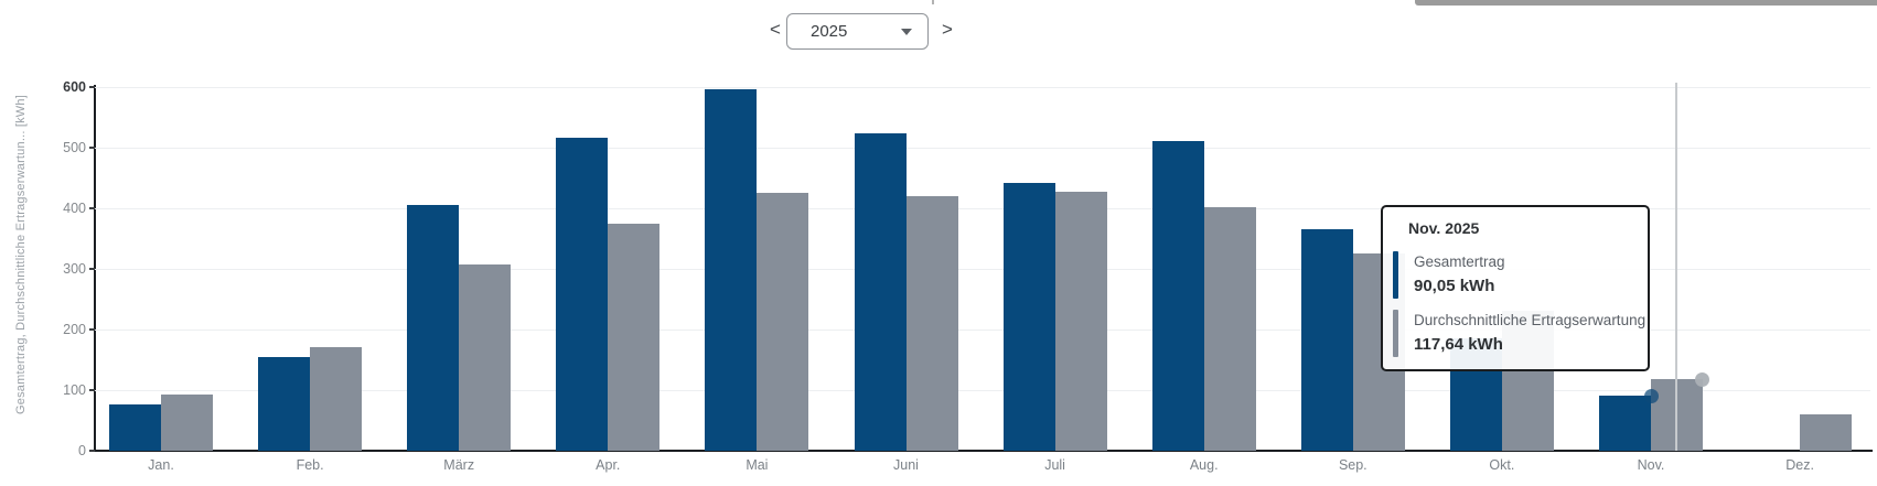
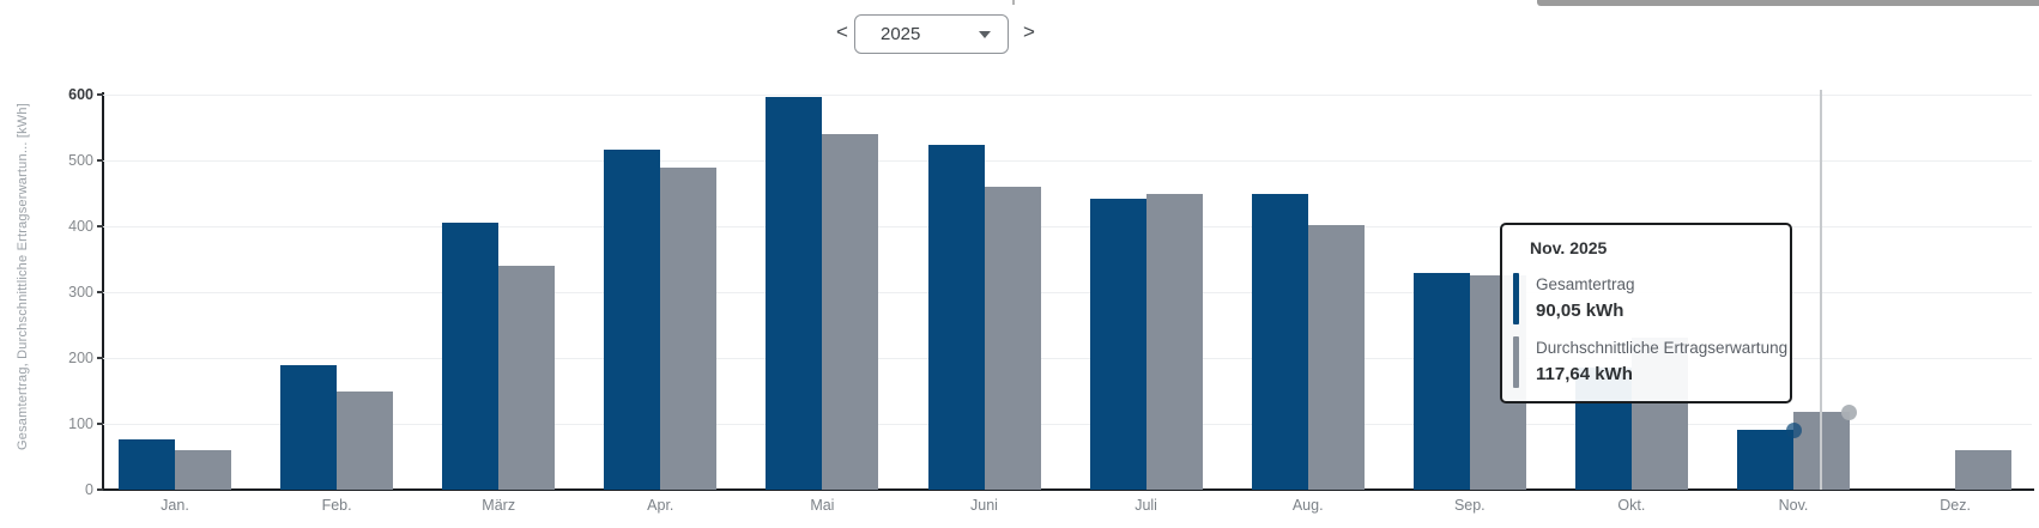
Durchschnittliche Ertragserwartung/Jan.: 90 -> 60
Gesamtertrag/Feb.: 160 -> 190
Durchschnittliche Ertragserwartung/Feb.: 170 -> 150
Durchschnittliche Ertragserwartung/März: 310 -> 340
Durchschnittliche Ertragserwartung/Apr.: 380 -> 490
Durchschnittliche Ertragserwartung/Mai: 430 -> 540
Durchschnittliche Ertragserwartung/Juni: 420 -> 460
Durchschnittliche Ertragserwartung/Juli: 430 -> 450
Gesamtertrag/Aug.: 510 -> 450
Gesamtertrag/Sep.: 370 -> 330
